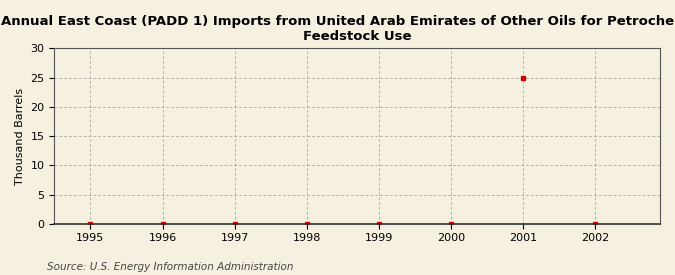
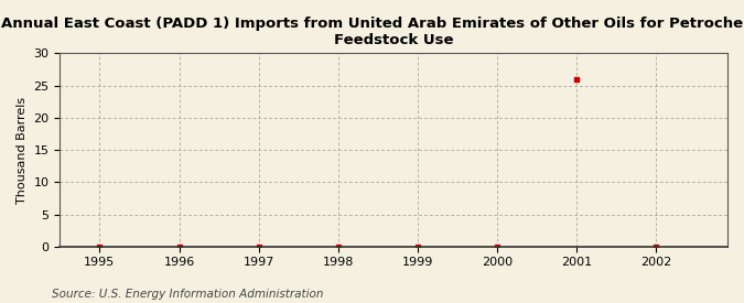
2001: 25 -> 26
